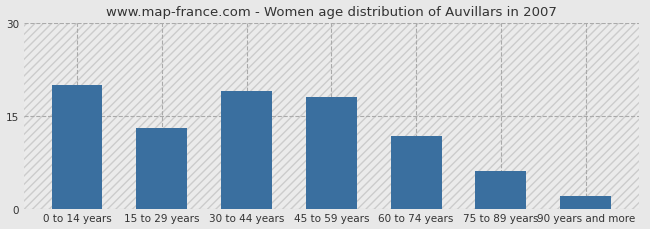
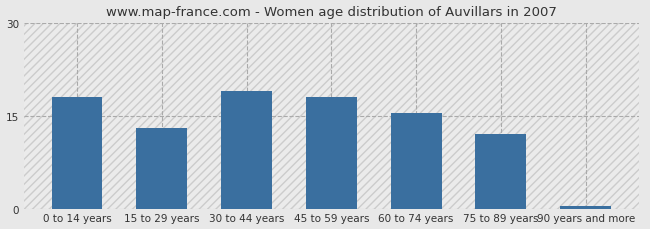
0 to 14 years: 20.0 -> 18.0
60 to 74 years: 11.8 -> 15.5
75 to 89 years: 6.0 -> 12.0
90 years and more: 2.0 -> 0.4
